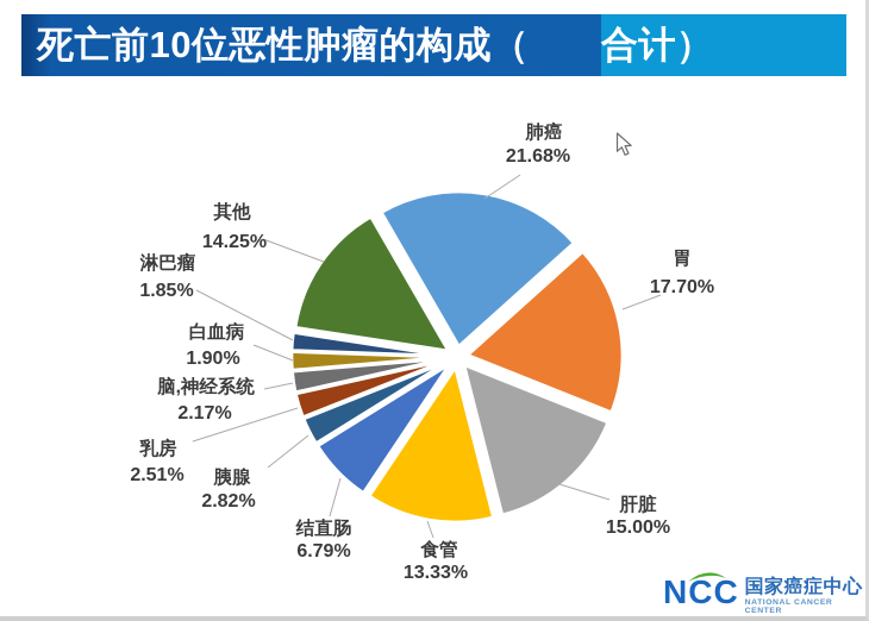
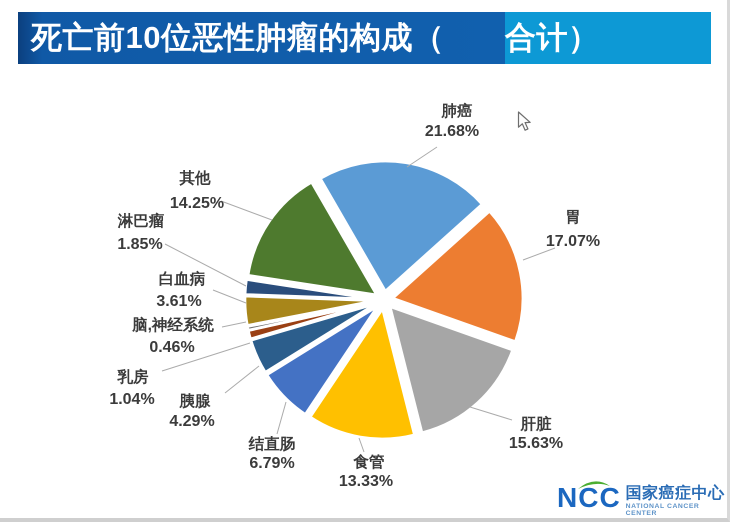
胃: 17.70% -> 17.07%
肝脏: 15.00% -> 15.63%
胰腺: 2.82% -> 4.29%
乳房: 2.51% -> 1.04%
脑,神经系统: 2.17% -> 0.46%
白血病: 1.90% -> 3.61%
